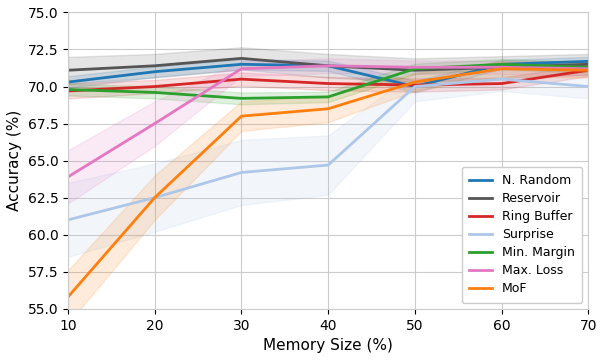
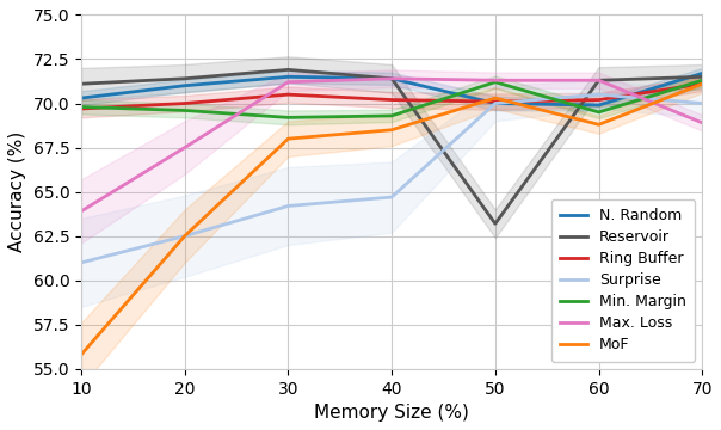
Reservoir/50: 71.1 -> 63.2
N. Random/60: 71.5 -> 69.9
Min. Margin/60: 71.5 -> 69.5
MoF/60: 71.2 -> 68.8
Max. Loss/70: 71.2 -> 68.9
